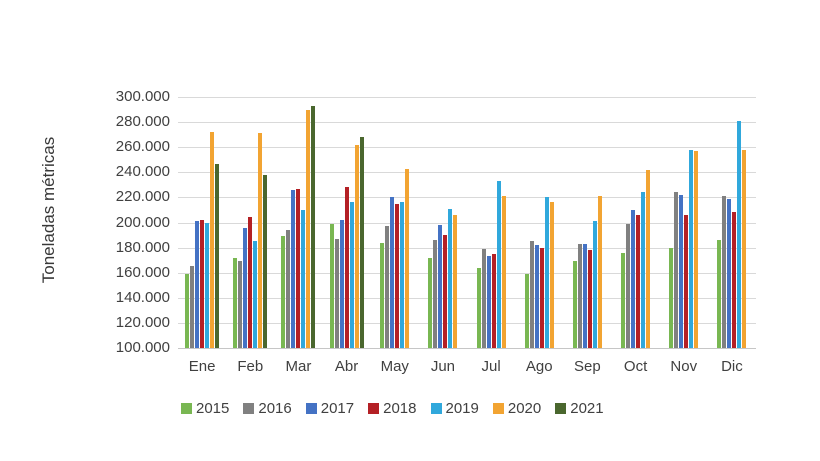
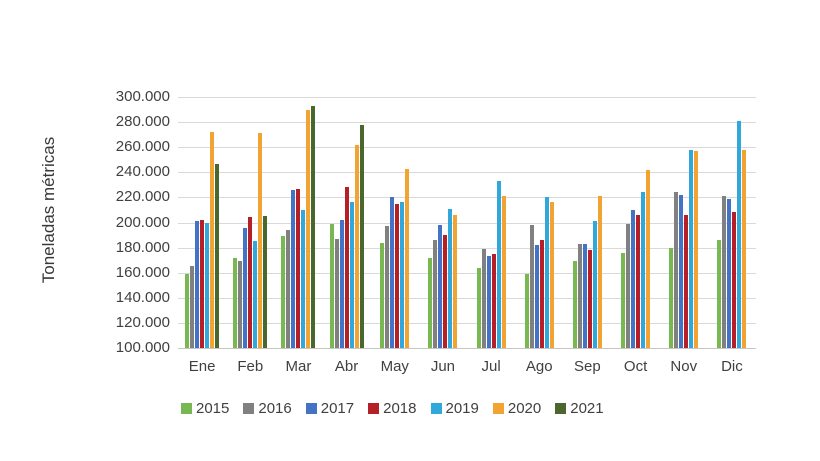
2021/Feb: 238000 -> 205000
2021/Abr: 268000 -> 278000
2016/Ago: 185000 -> 198000
2018/Ago: 180000 -> 186000
